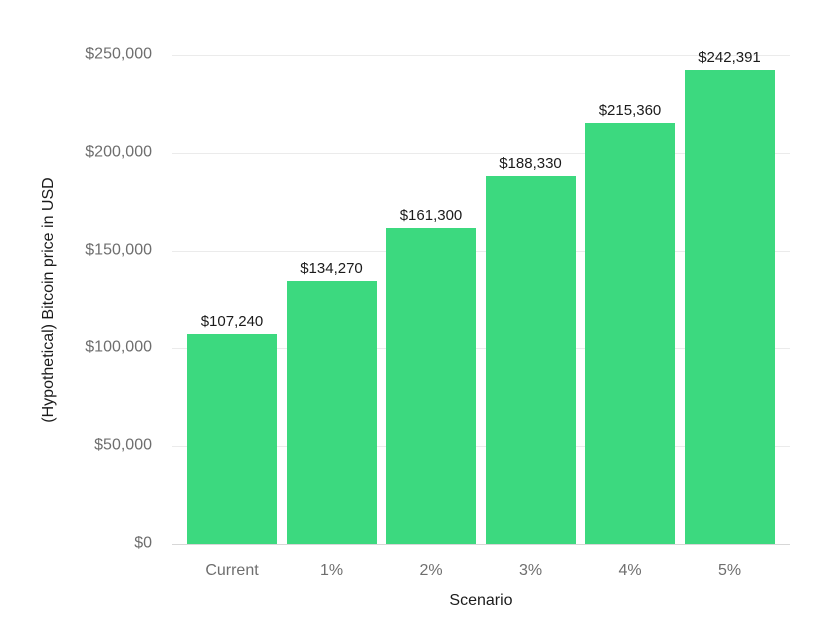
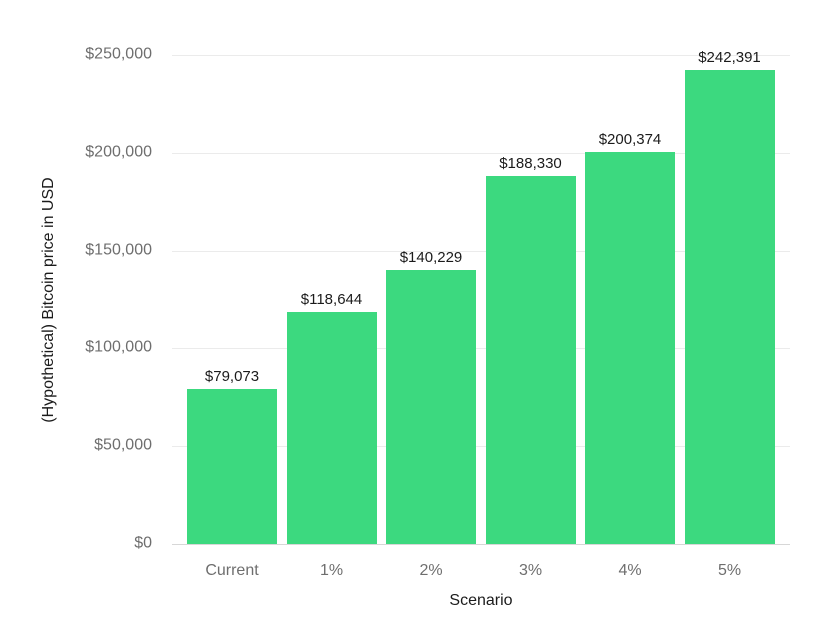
Current: $107,240 -> $79,073
1%: $134,270 -> $118,644
2%: $161,300 -> $140,229
4%: $215,360 -> $200,374
